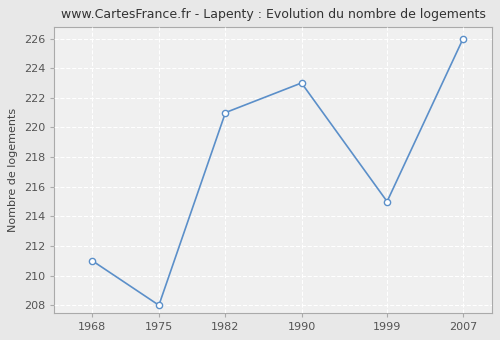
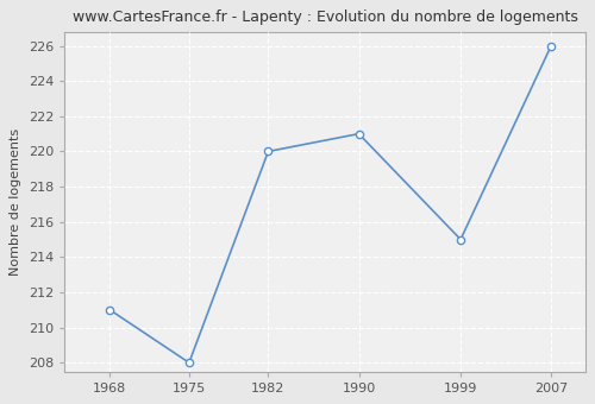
1982: 221 -> 220
1990: 223 -> 221
